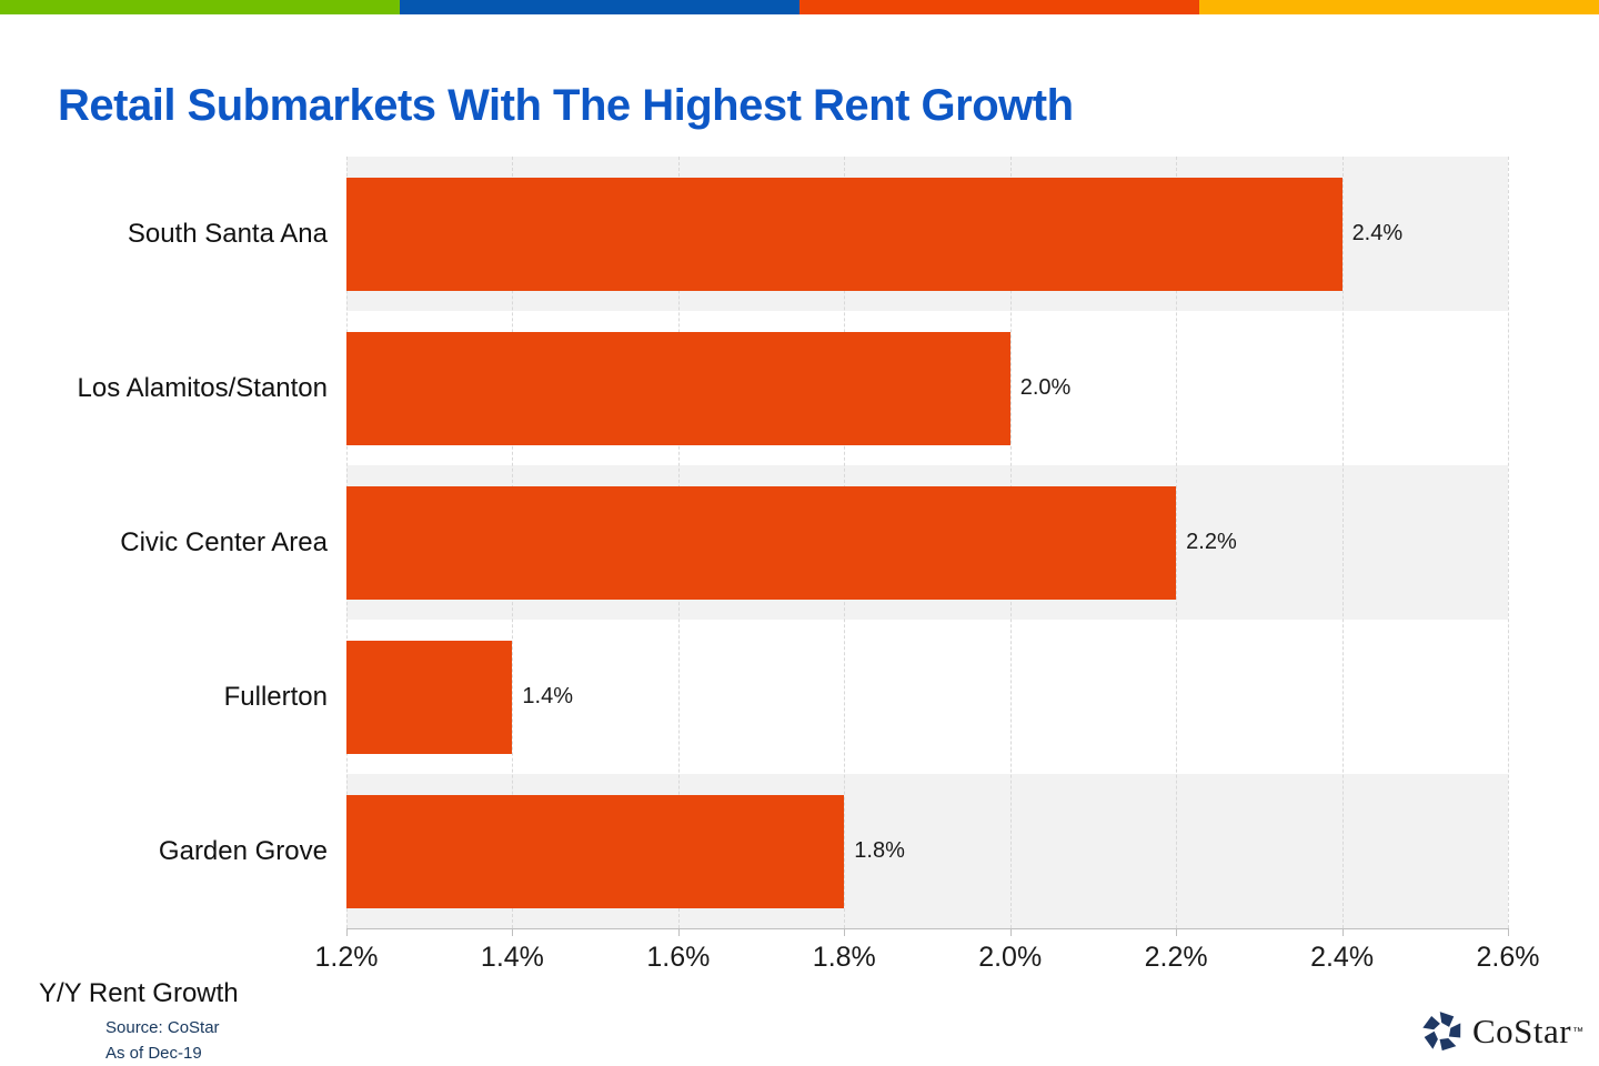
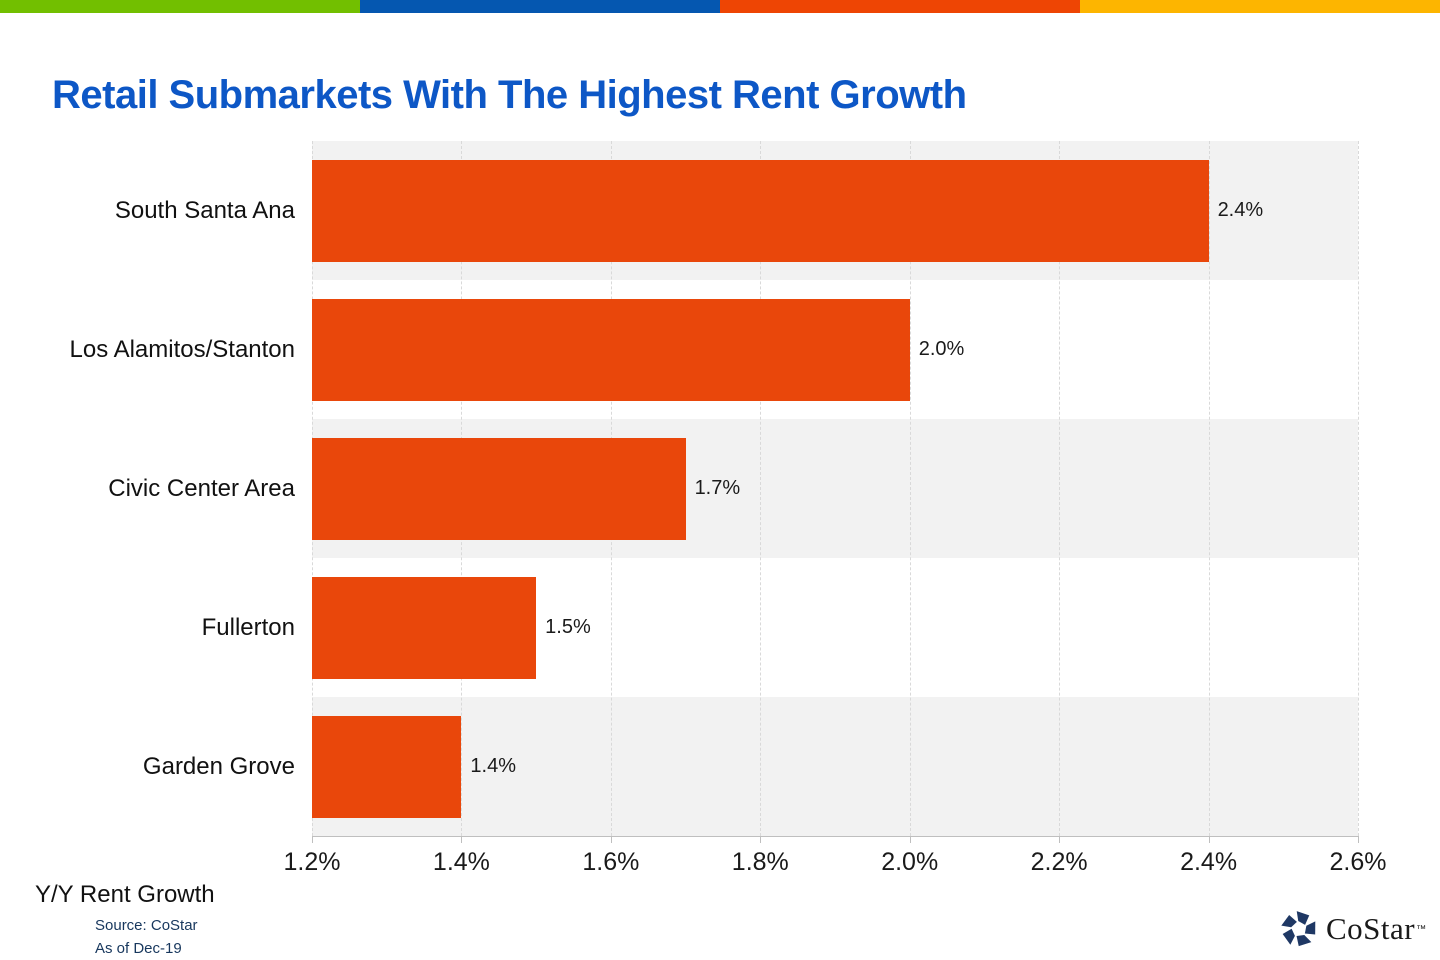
Civic Center Area: 2.2% -> 1.7%
Fullerton: 1.4% -> 1.5%
Garden Grove: 1.8% -> 1.4%
